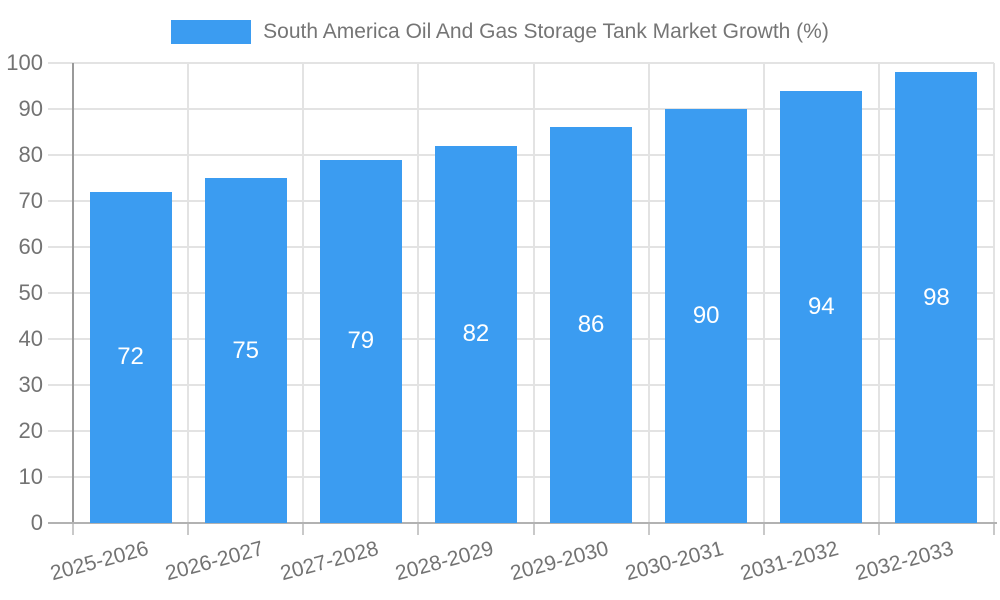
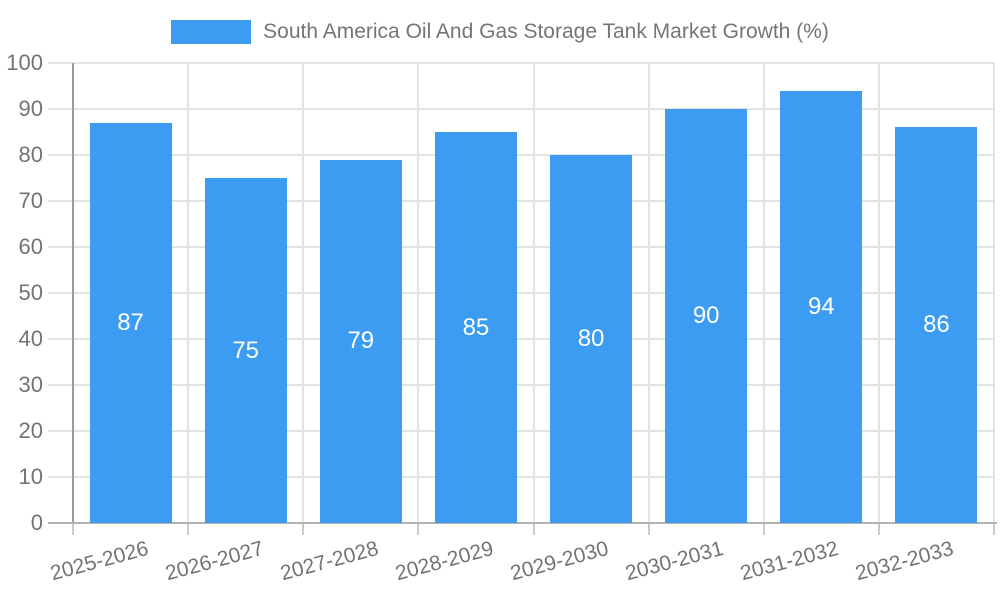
2025-2026: 72 -> 87
2028-2029: 82 -> 85
2029-2030: 86 -> 80
2032-2033: 98 -> 86
